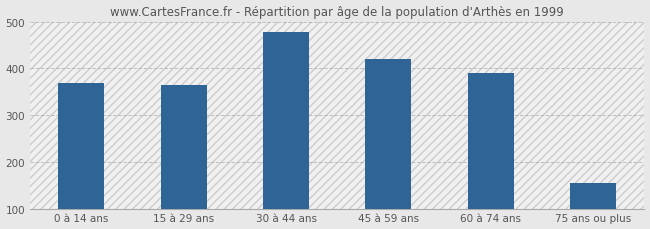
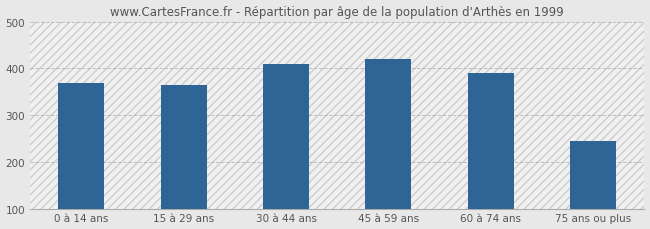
30 à 44 ans: 478 -> 410
75 ans ou plus: 155 -> 245
